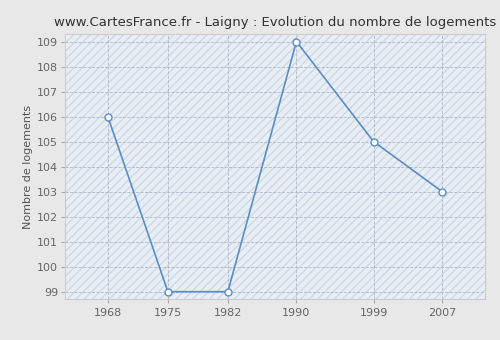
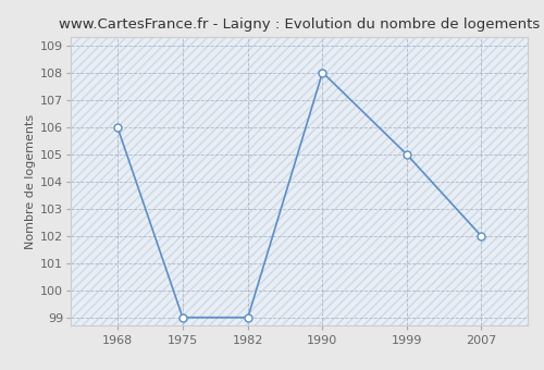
1990: 109 -> 108
2007: 103 -> 102
